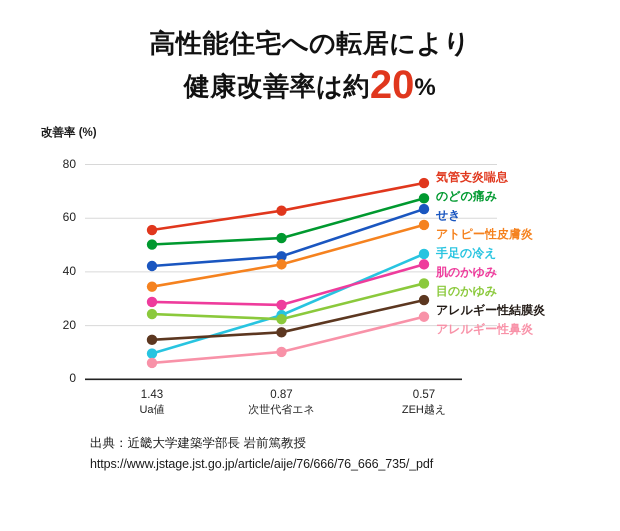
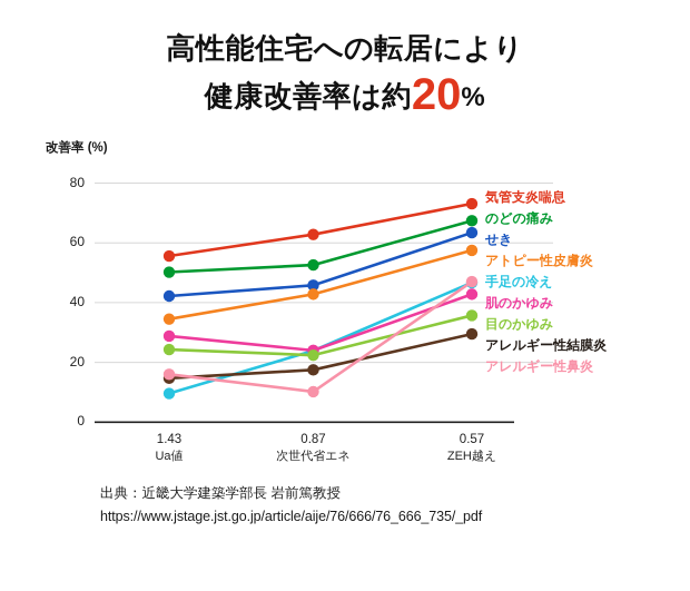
アレルギー性鼻炎/1.43: 6 -> 16
肌のかゆみ/0.87: 28 -> 24
アレルギー性鼻炎/0.57: 23 -> 47
